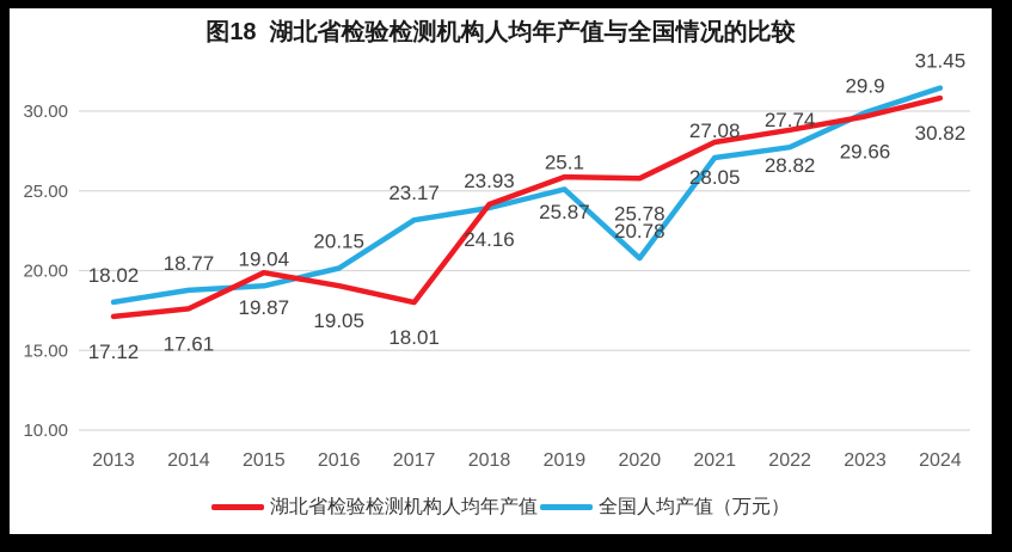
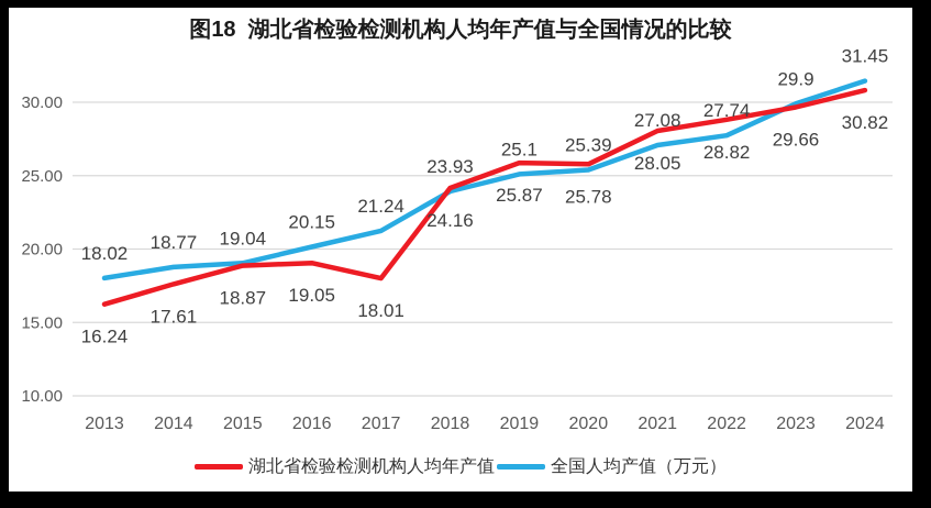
湖北省检验检测机构人均年产值/2013: 17.12 -> 16.24
湖北省检验检测机构人均年产值/2015: 19.87 -> 18.87
全国人均产值（万元）/2017: 23.17 -> 21.24
全国人均产值（万元）/2020: 20.78 -> 25.39
